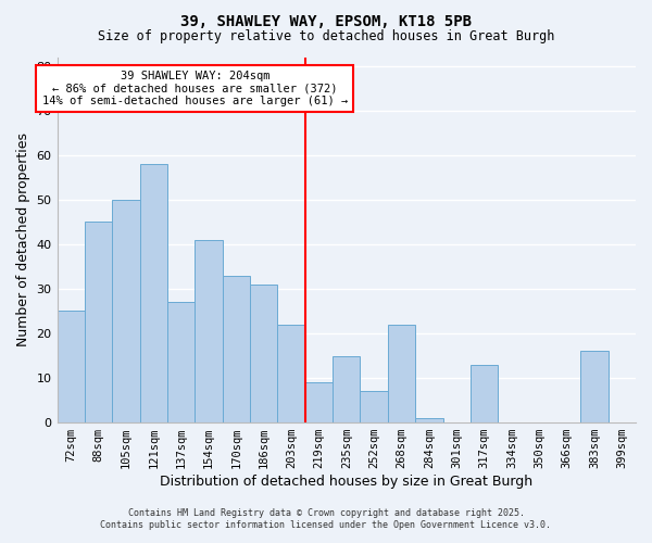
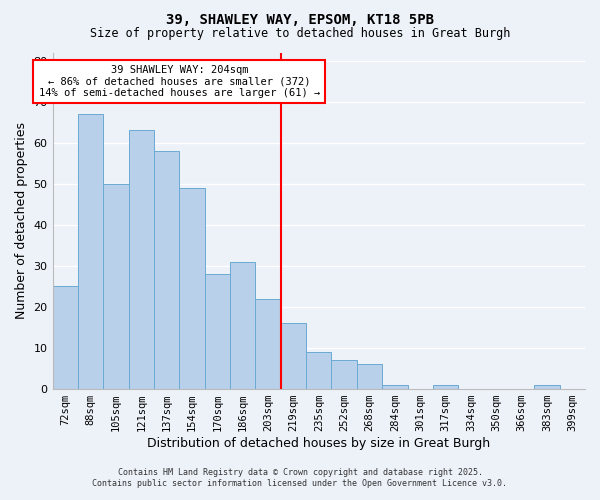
88sqm: 45 -> 67
121sqm: 58 -> 63
137sqm: 27 -> 58
154sqm: 41 -> 49
170sqm: 33 -> 28
219sqm: 9 -> 16
235sqm: 15 -> 9
268sqm: 22 -> 6
317sqm: 13 -> 1
383sqm: 16 -> 1
